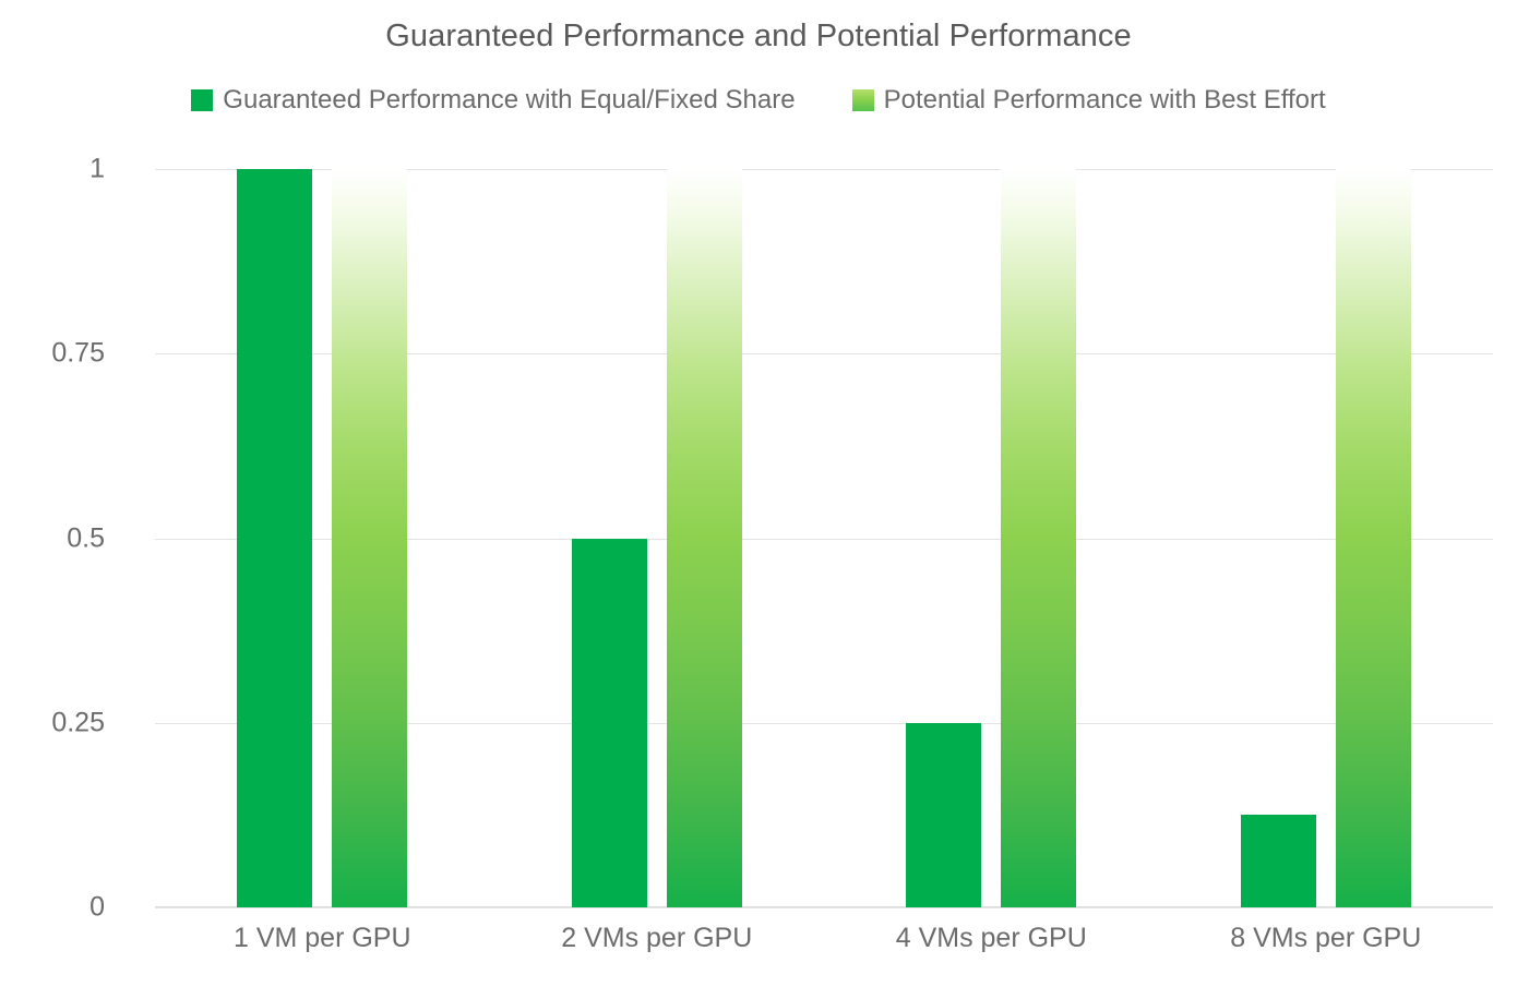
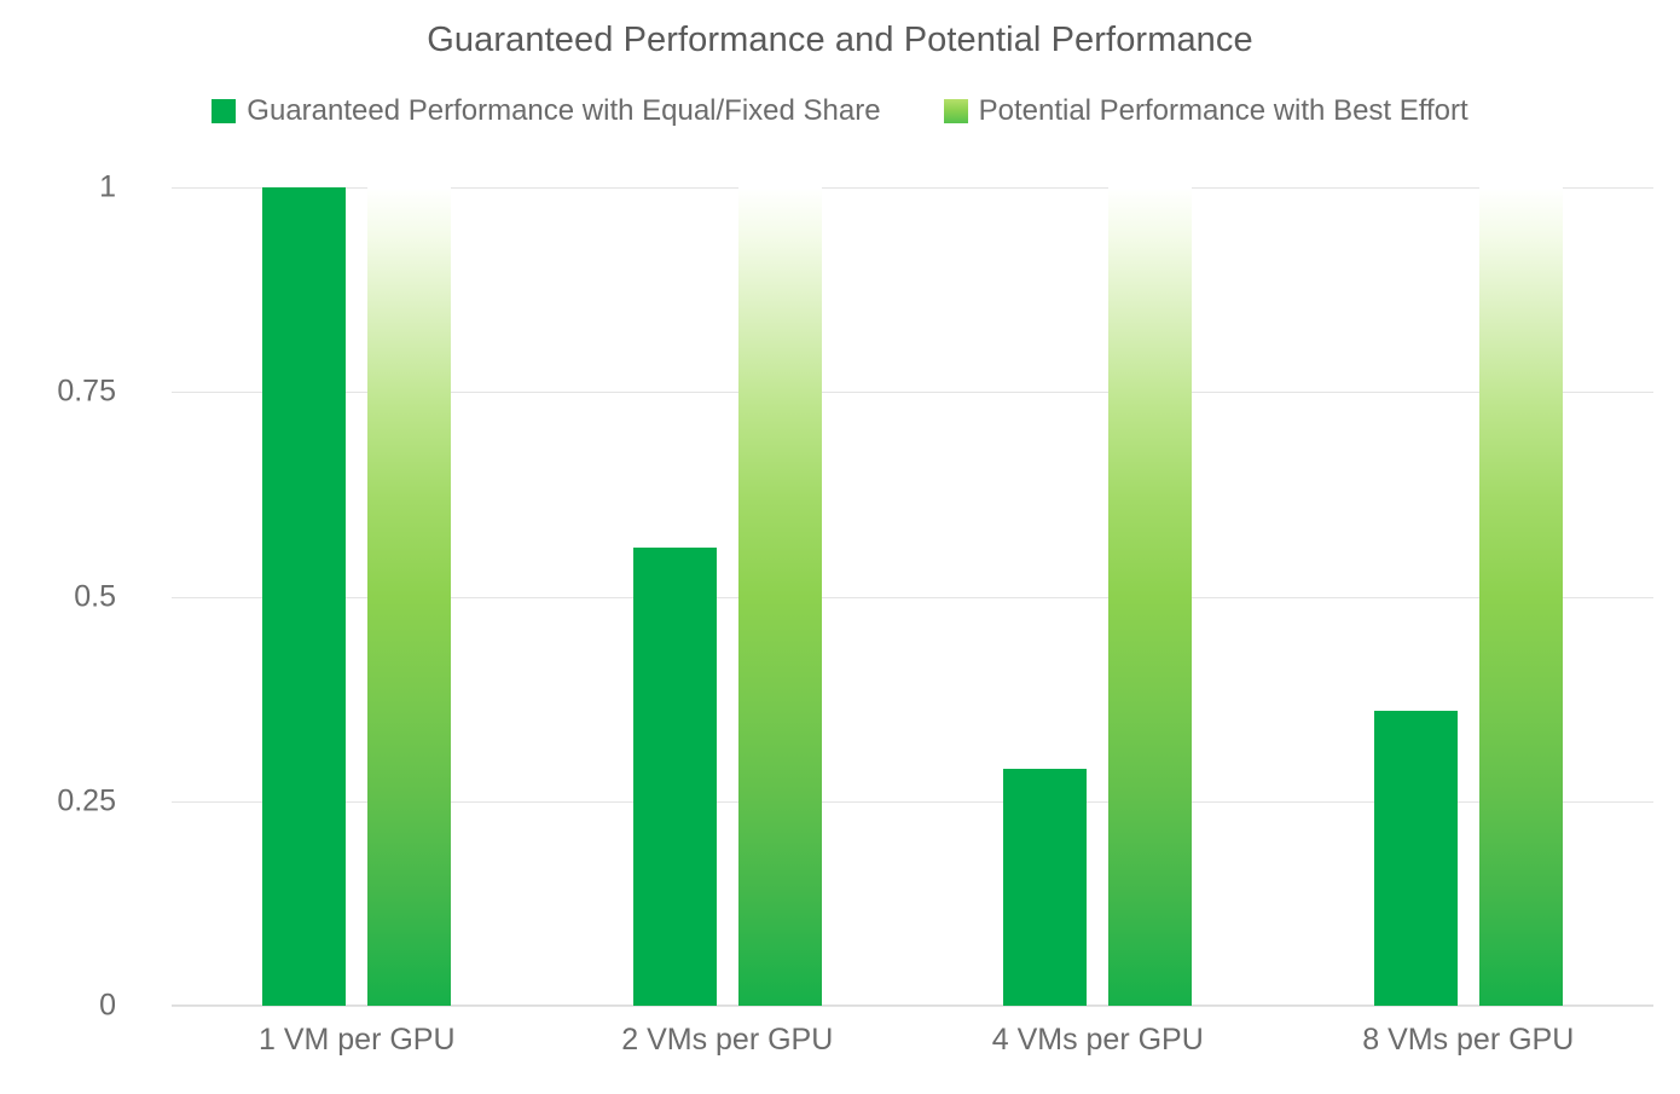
Guaranteed Performance with Equal/Fixed Share/2 VMs per GPU: 0.50 -> 0.56
Guaranteed Performance with Equal/Fixed Share/4 VMs per GPU: 0.25 -> 0.29
Guaranteed Performance with Equal/Fixed Share/8 VMs per GPU: 0.12 -> 0.36
